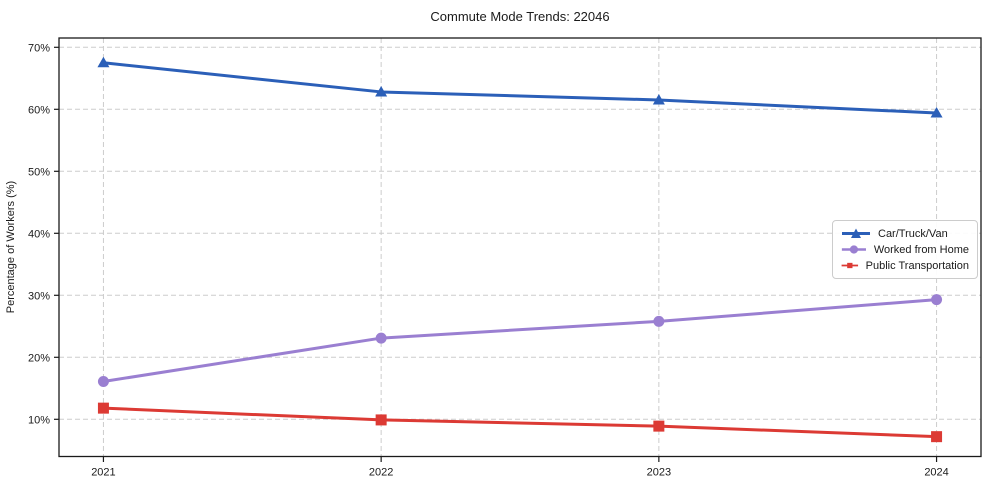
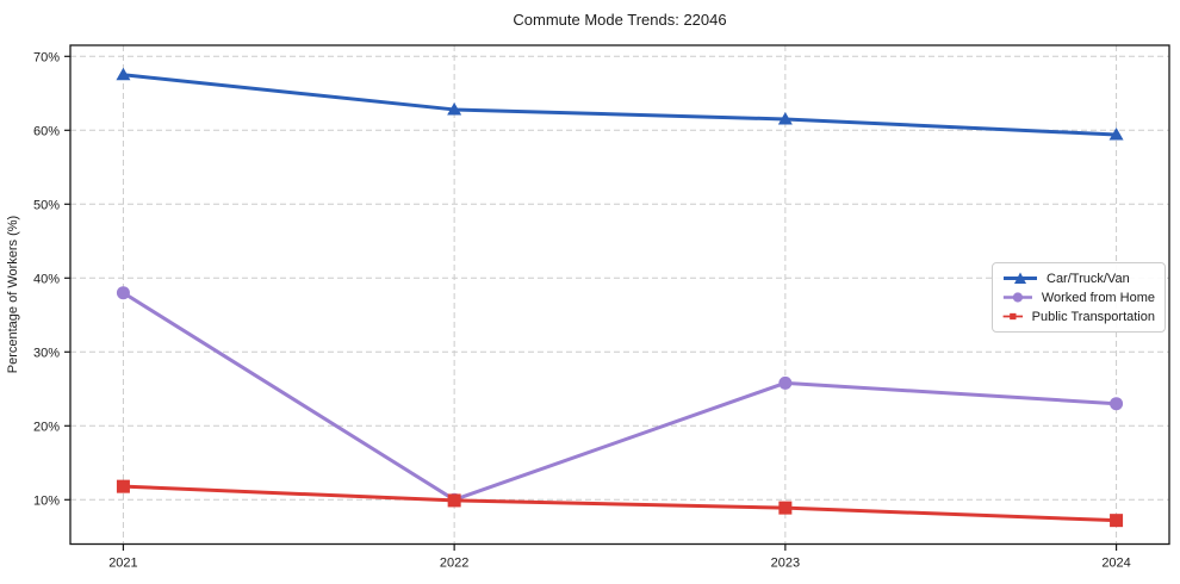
Worked from Home/2021: 16% -> 38%
Worked from Home/2022: 23% -> 10%
Worked from Home/2024: 29% -> 23%
